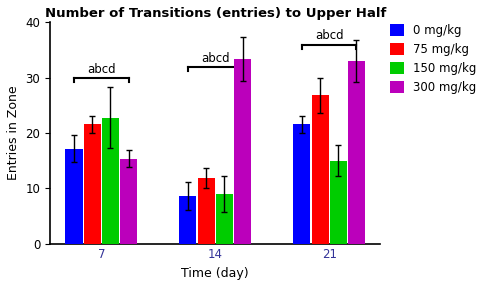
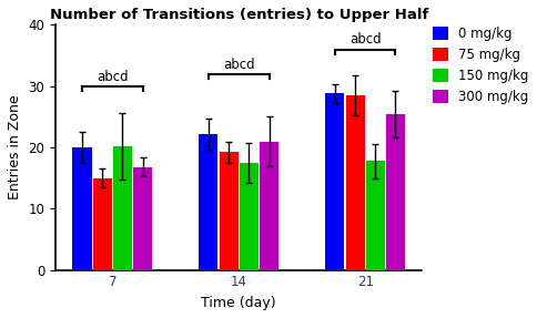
0 mg/kg/7: 17.2 -> 20.0
75 mg/kg/7: 21.6 -> 15.0
150 mg/kg/7: 22.8 -> 20.2
300 mg/kg/7: 15.4 -> 16.8
0 mg/kg/14: 8.6 -> 22.2
75 mg/kg/14: 11.8 -> 19.2
150 mg/kg/14: 9.0 -> 17.5
300 mg/kg/14: 33.4 -> 21.0
0 mg/kg/21: 21.6 -> 28.8
75 mg/kg/21: 26.8 -> 28.5
150 mg/kg/21: 15.0 -> 17.8
300 mg/kg/21: 33.0 -> 25.5
